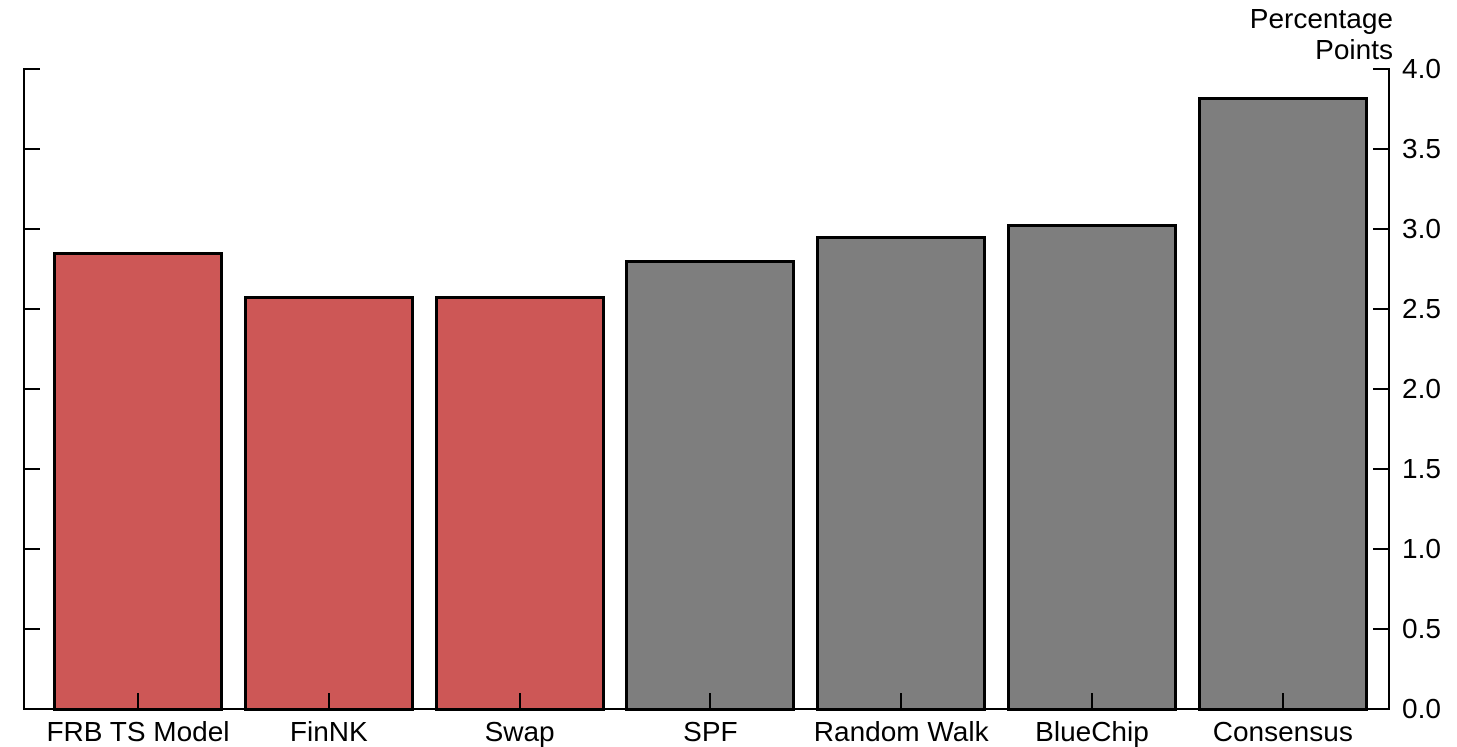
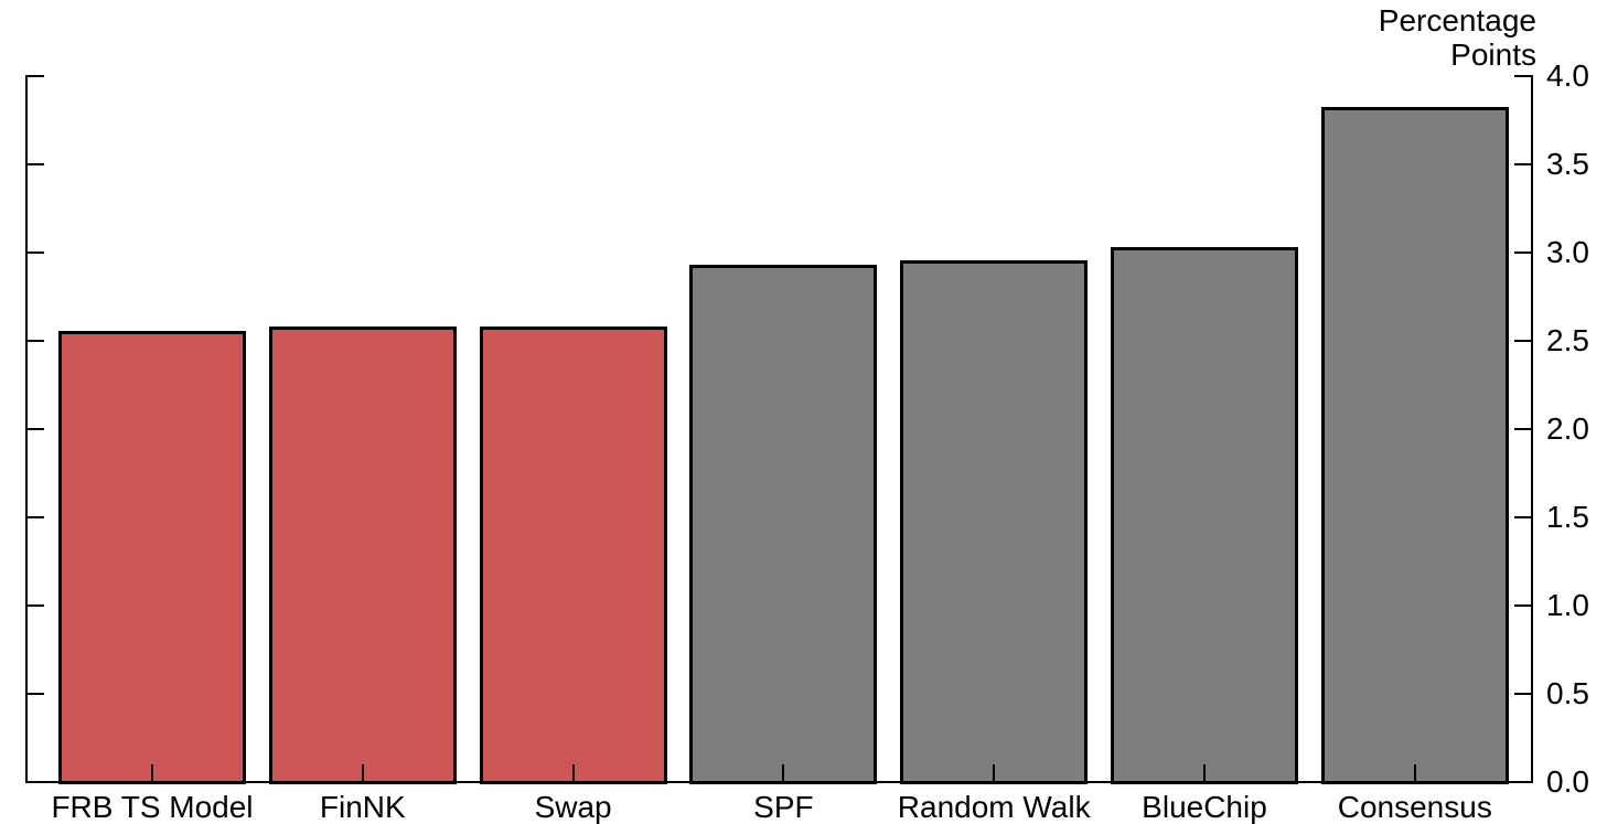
FRB TS Model: 2.86 -> 2.56
SPF: 2.81 -> 2.94
